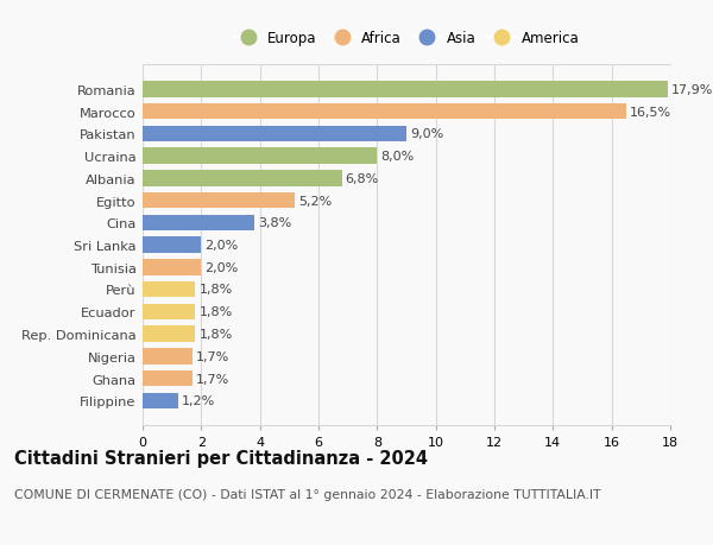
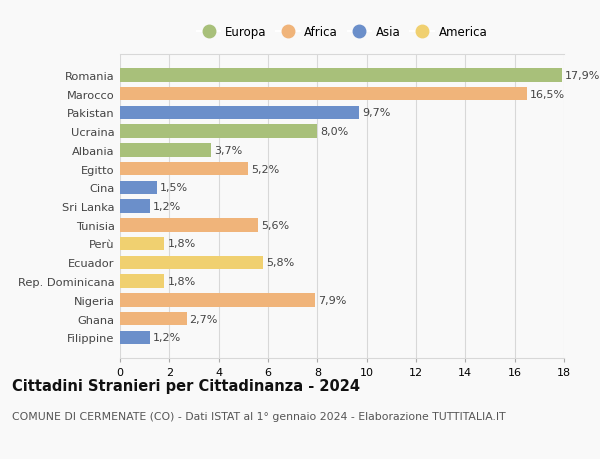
Pakistan: 9,0% -> 9,7%
Albania: 6,8% -> 3,7%
Cina: 3,8% -> 1,5%
Sri Lanka: 2,0% -> 1,2%
Tunisia: 2,0% -> 5,6%
Ecuador: 1,8% -> 5,8%
Nigeria: 1,7% -> 7,9%
Ghana: 1,7% -> 2,7%
